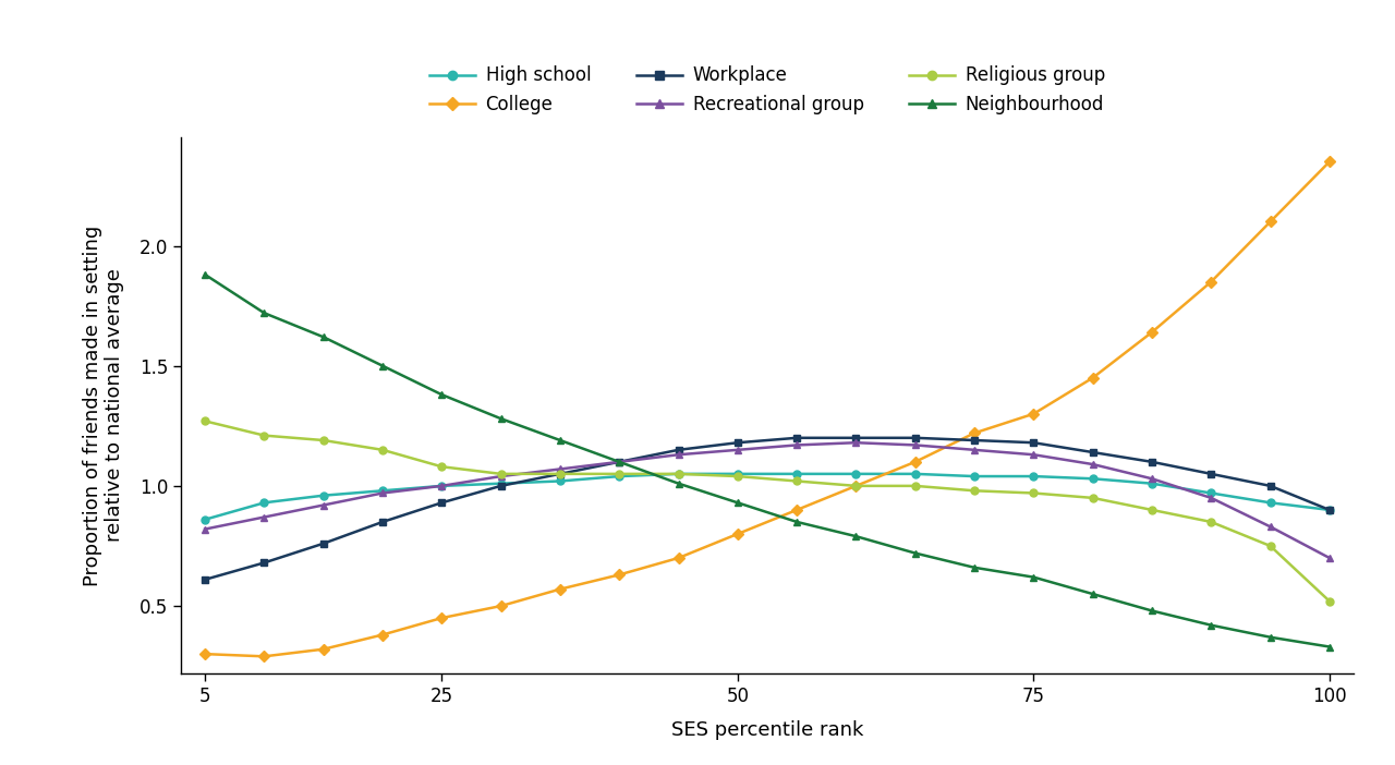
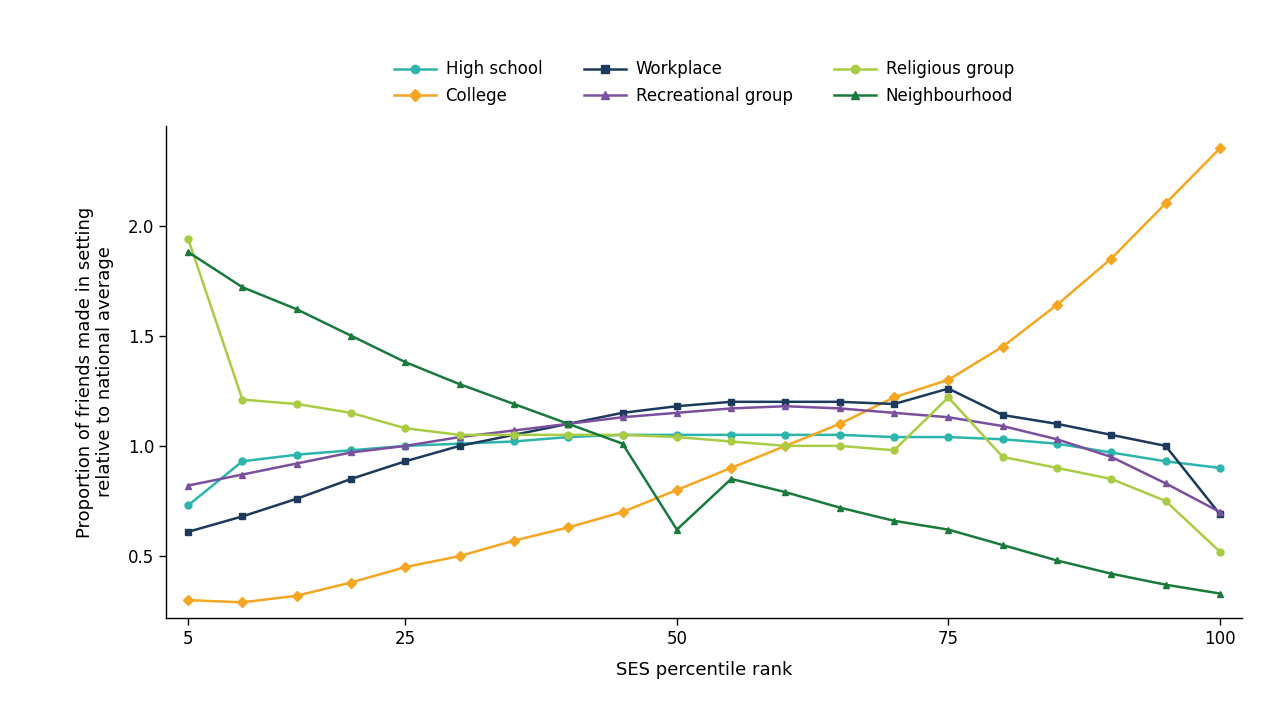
High school/5: 0.86 -> 0.73
Religious group/5: 1.27 -> 1.94
Neighbourhood/50: 0.93 -> 0.62
Workplace/75: 1.18 -> 1.26
Religious group/75: 0.97 -> 1.22
Workplace/100: 0.90 -> 0.69
